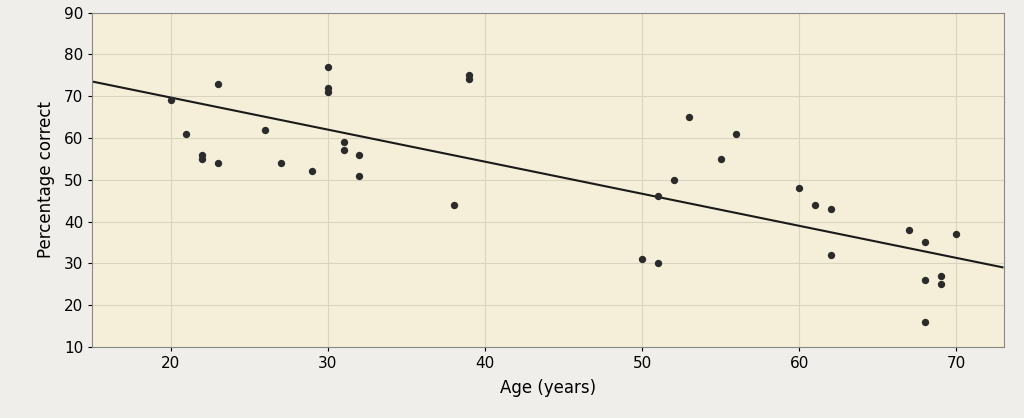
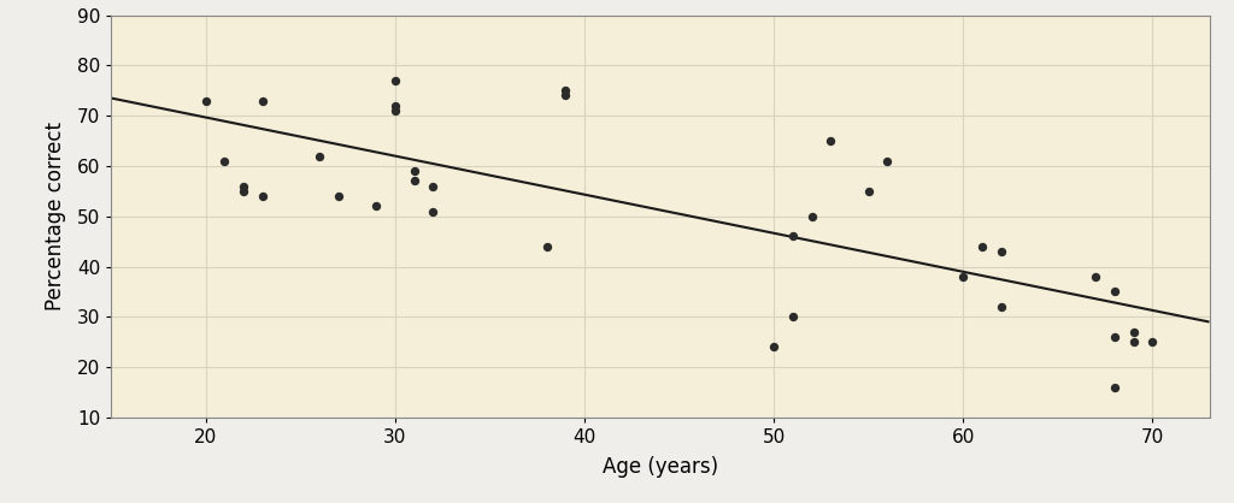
20: 69 -> 73
50: 31 -> 24
60: 48 -> 38
70: 37 -> 25
